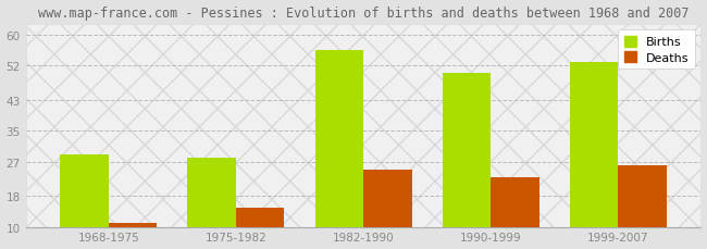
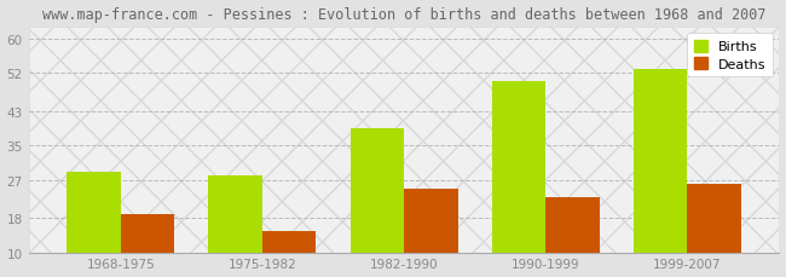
Deaths/1968-1975: 11 -> 19
Births/1982-1990: 56 -> 39
